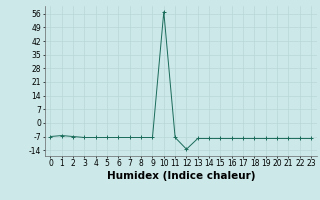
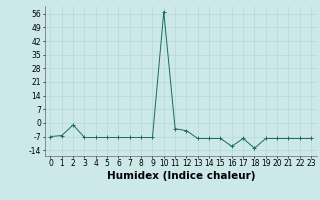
2: -7 -> -1
11: -8 -> -3
12: -14 -> -4
16: -8 -> -12
18: -8 -> -13
